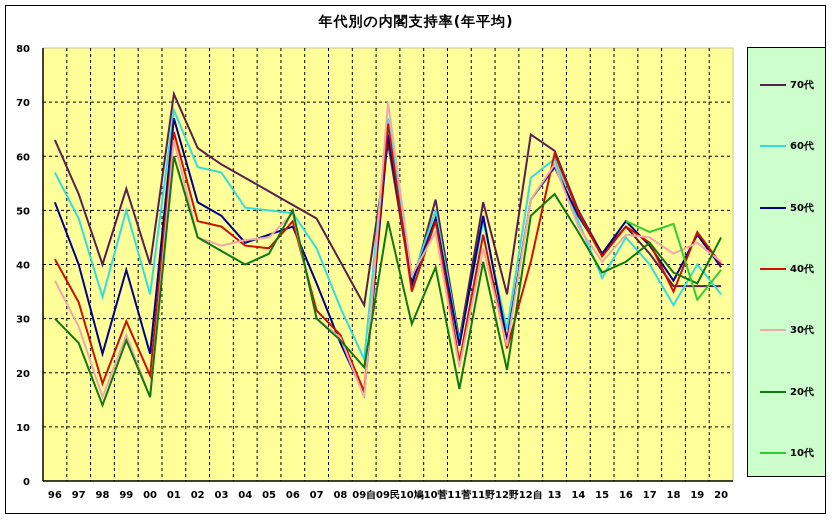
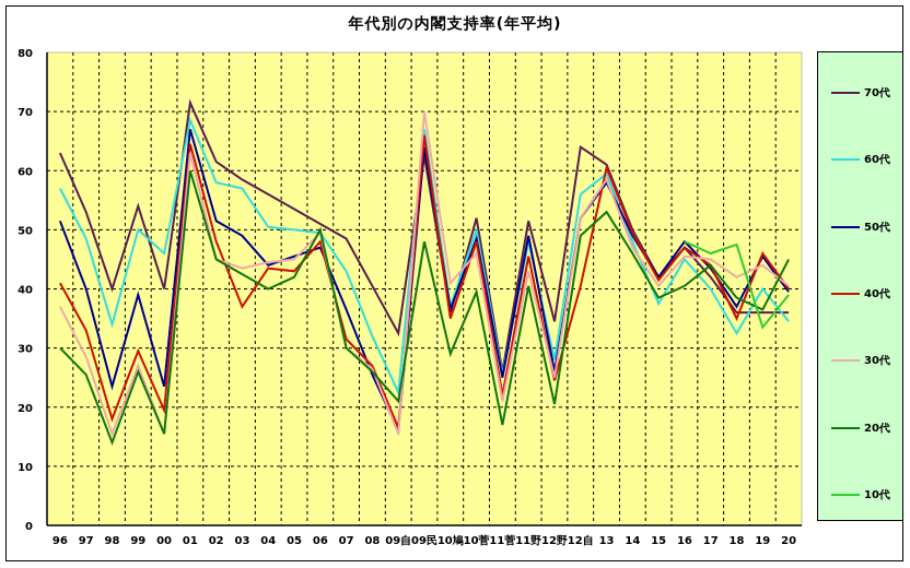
60代/00: 34 -> 46
40代/03: 47 -> 37
30代/10鳩: 38 -> 41
